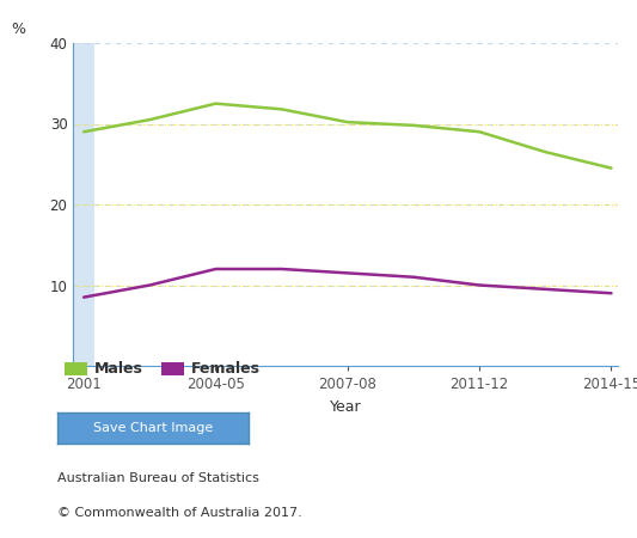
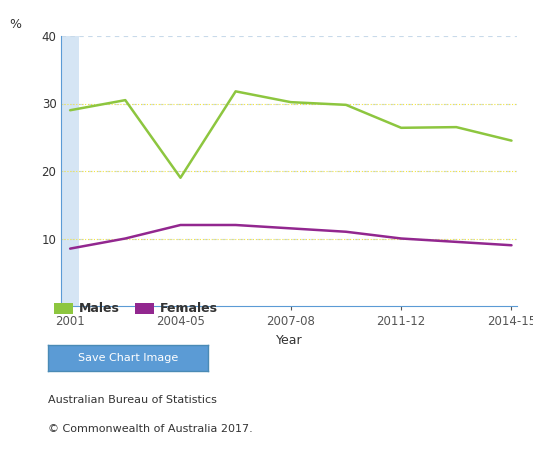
Males/2004-05: 32.5 -> 19.0
Males/2011-12: 29.0 -> 26.4
